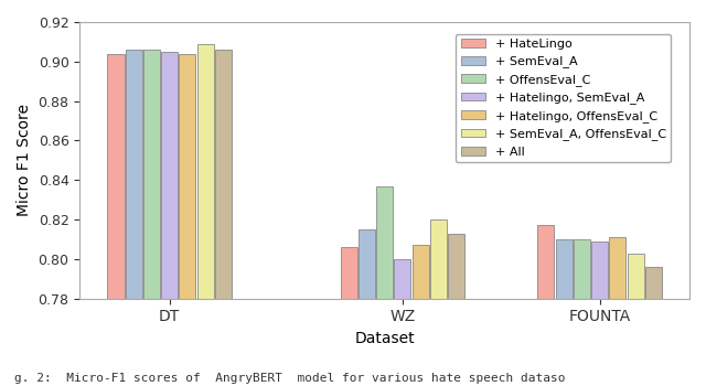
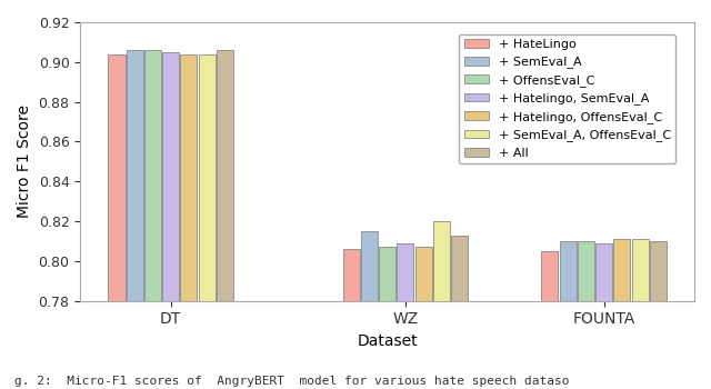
+ SemEval_A, OffensEval_C/DT: 0.909 -> 0.904
+ OffensEval_C/WZ: 0.837 -> 0.807
+ Hatelingo, SemEval_A/WZ: 0.800 -> 0.809
+ HateLingo/FOUNTA: 0.817 -> 0.805
+ SemEval_A, OffensEval_C/FOUNTA: 0.803 -> 0.811
+ All/FOUNTA: 0.796 -> 0.810
